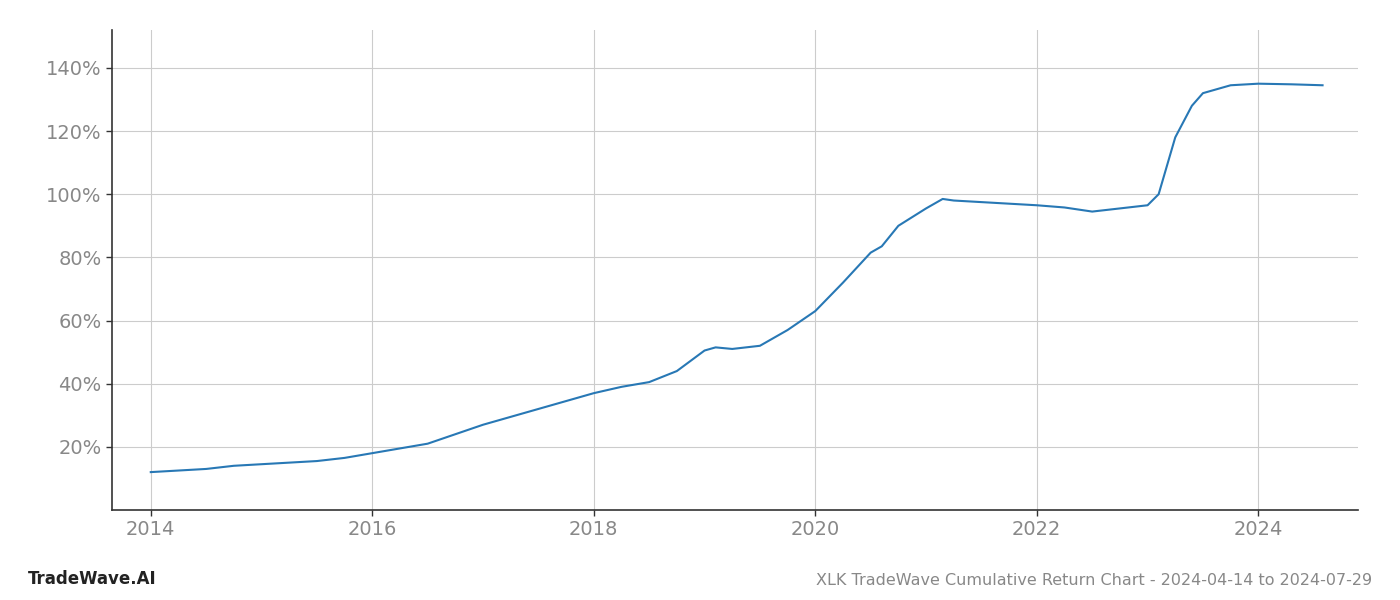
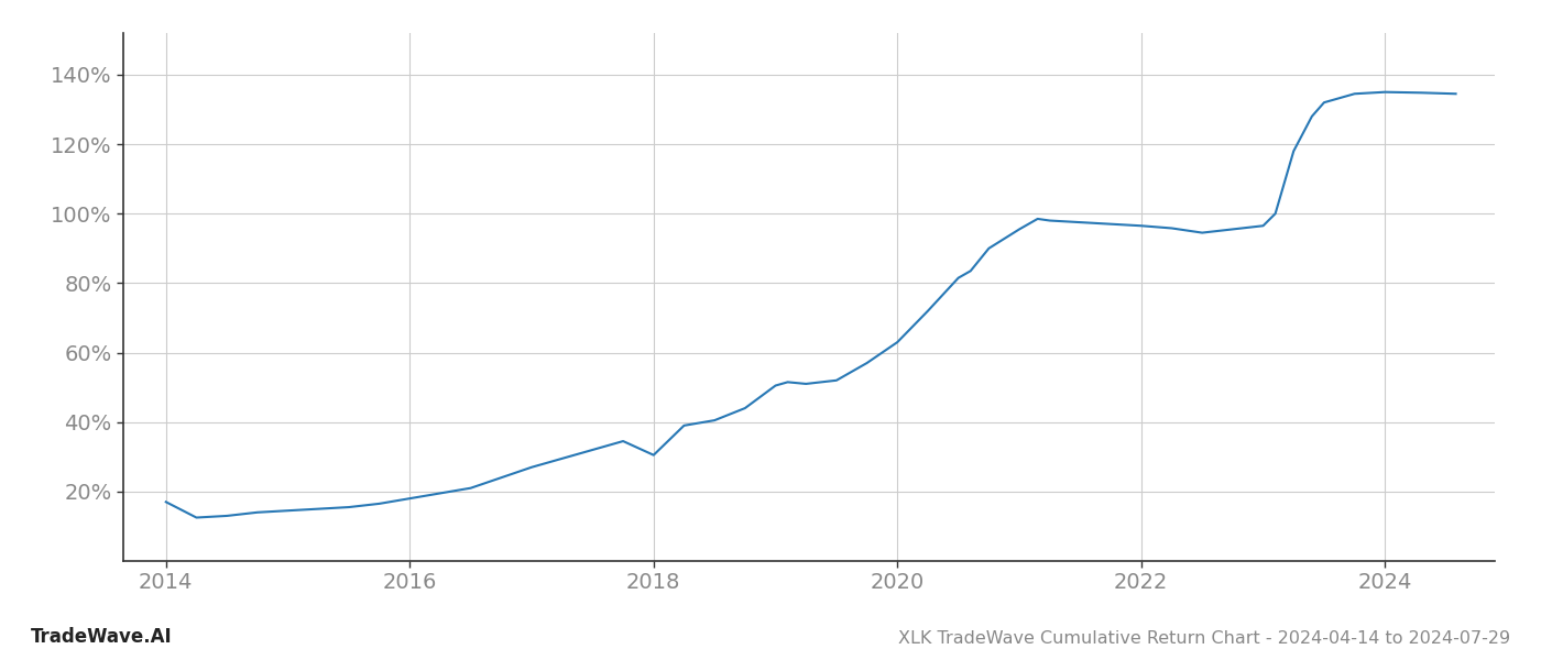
2014: 12.0% -> 17.0%
2018: 37.0% -> 30.5%
